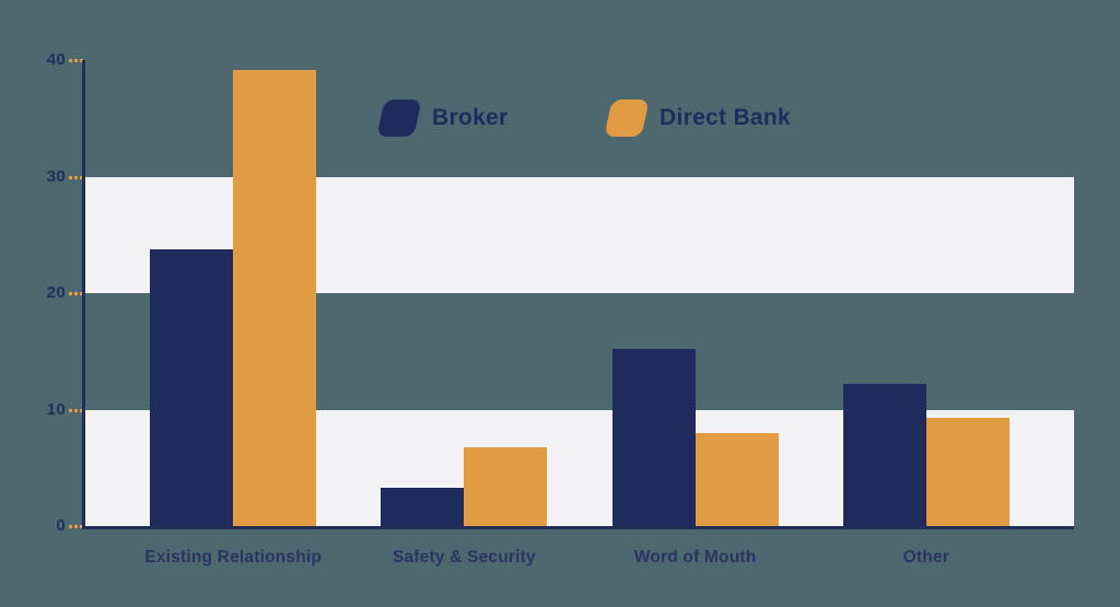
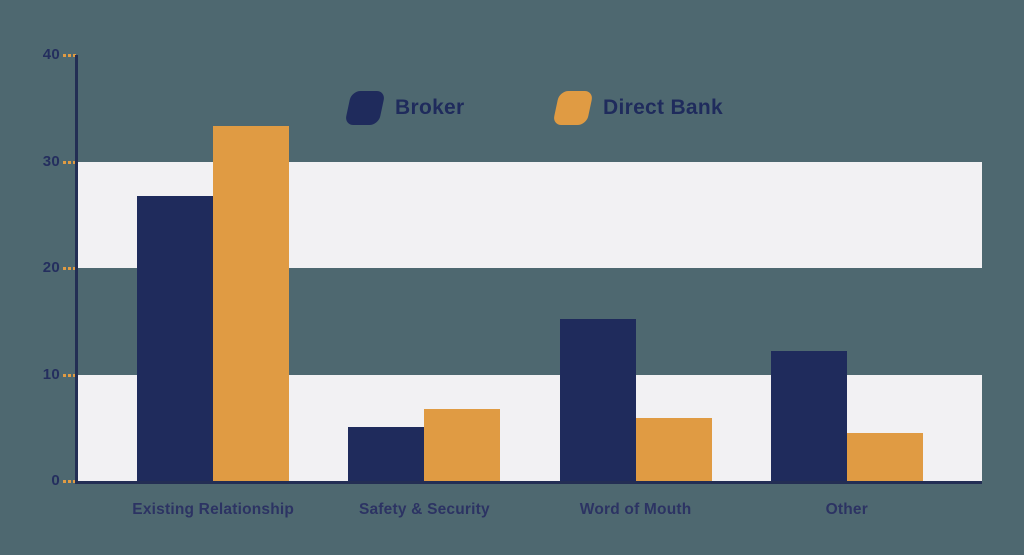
Broker/Existing Relationship: 23.8 -> 26.8
Direct Bank/Existing Relationship: 39.2 -> 33.3
Broker/Safety & Security: 3.3 -> 5.1
Direct Bank/Word of Mouth: 8.0 -> 5.9
Direct Bank/Other: 9.3 -> 4.5
